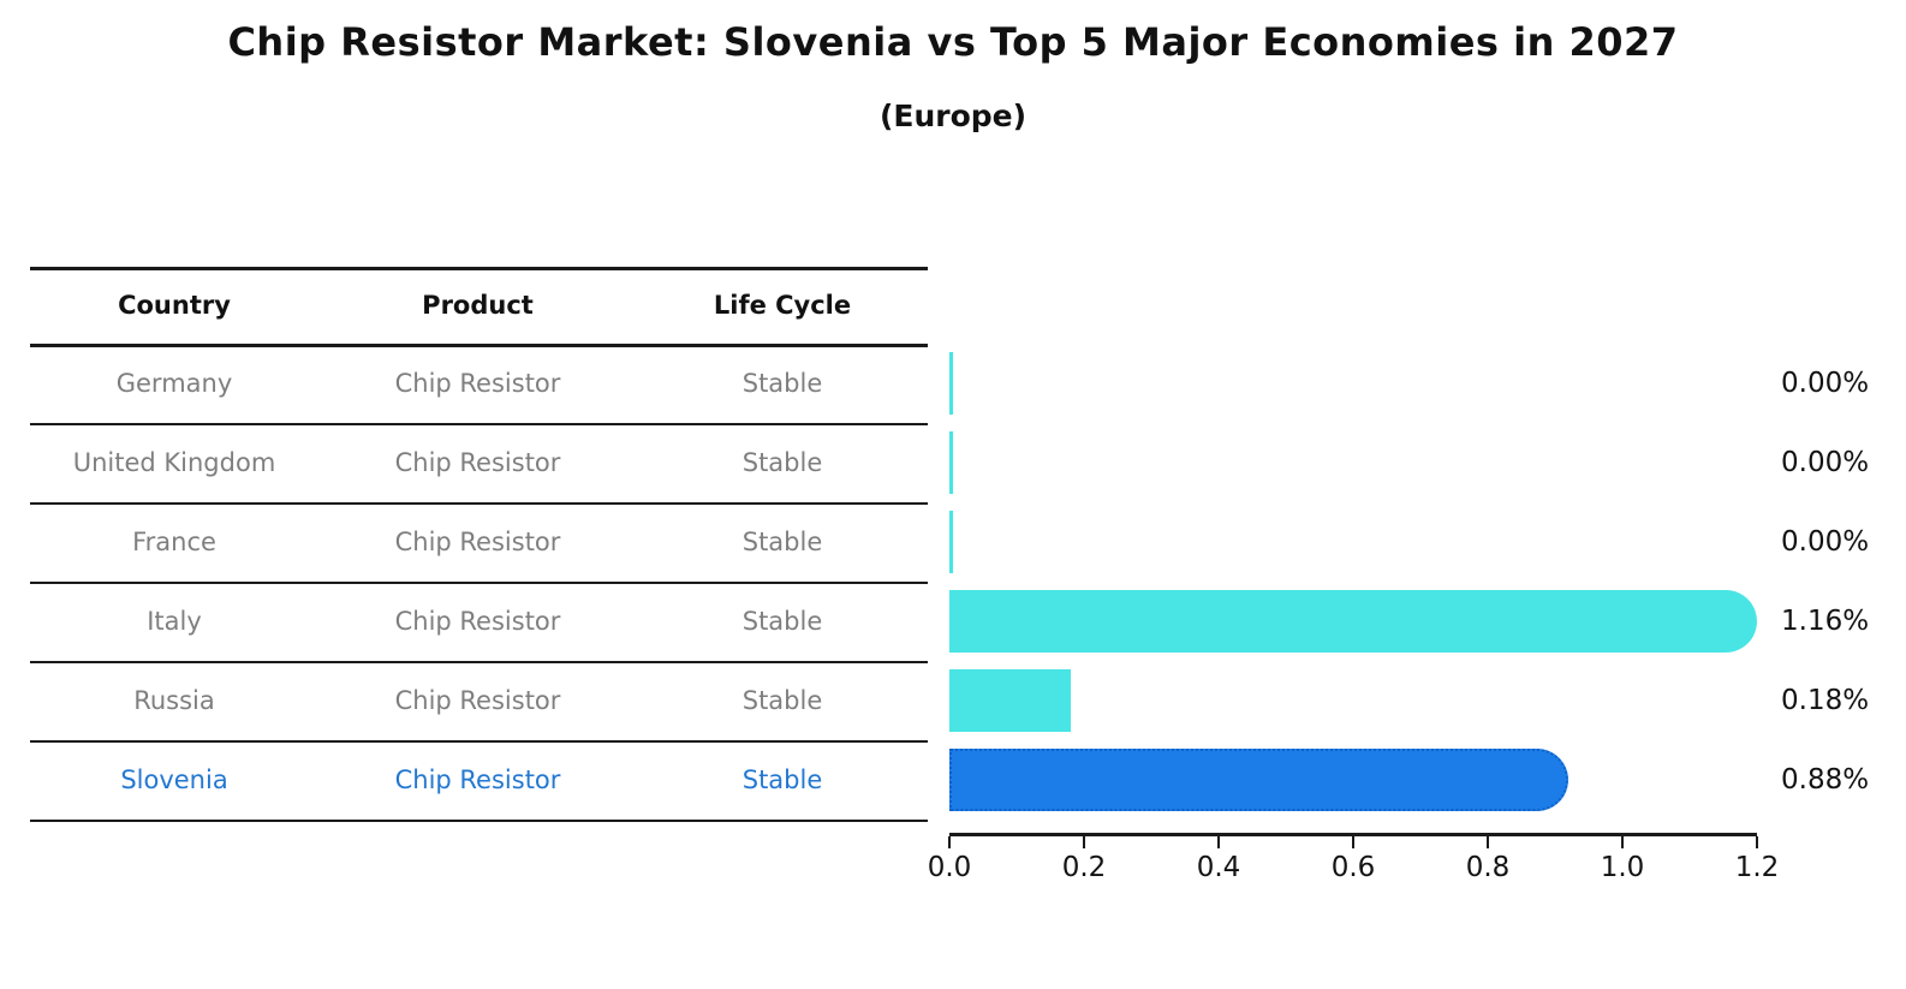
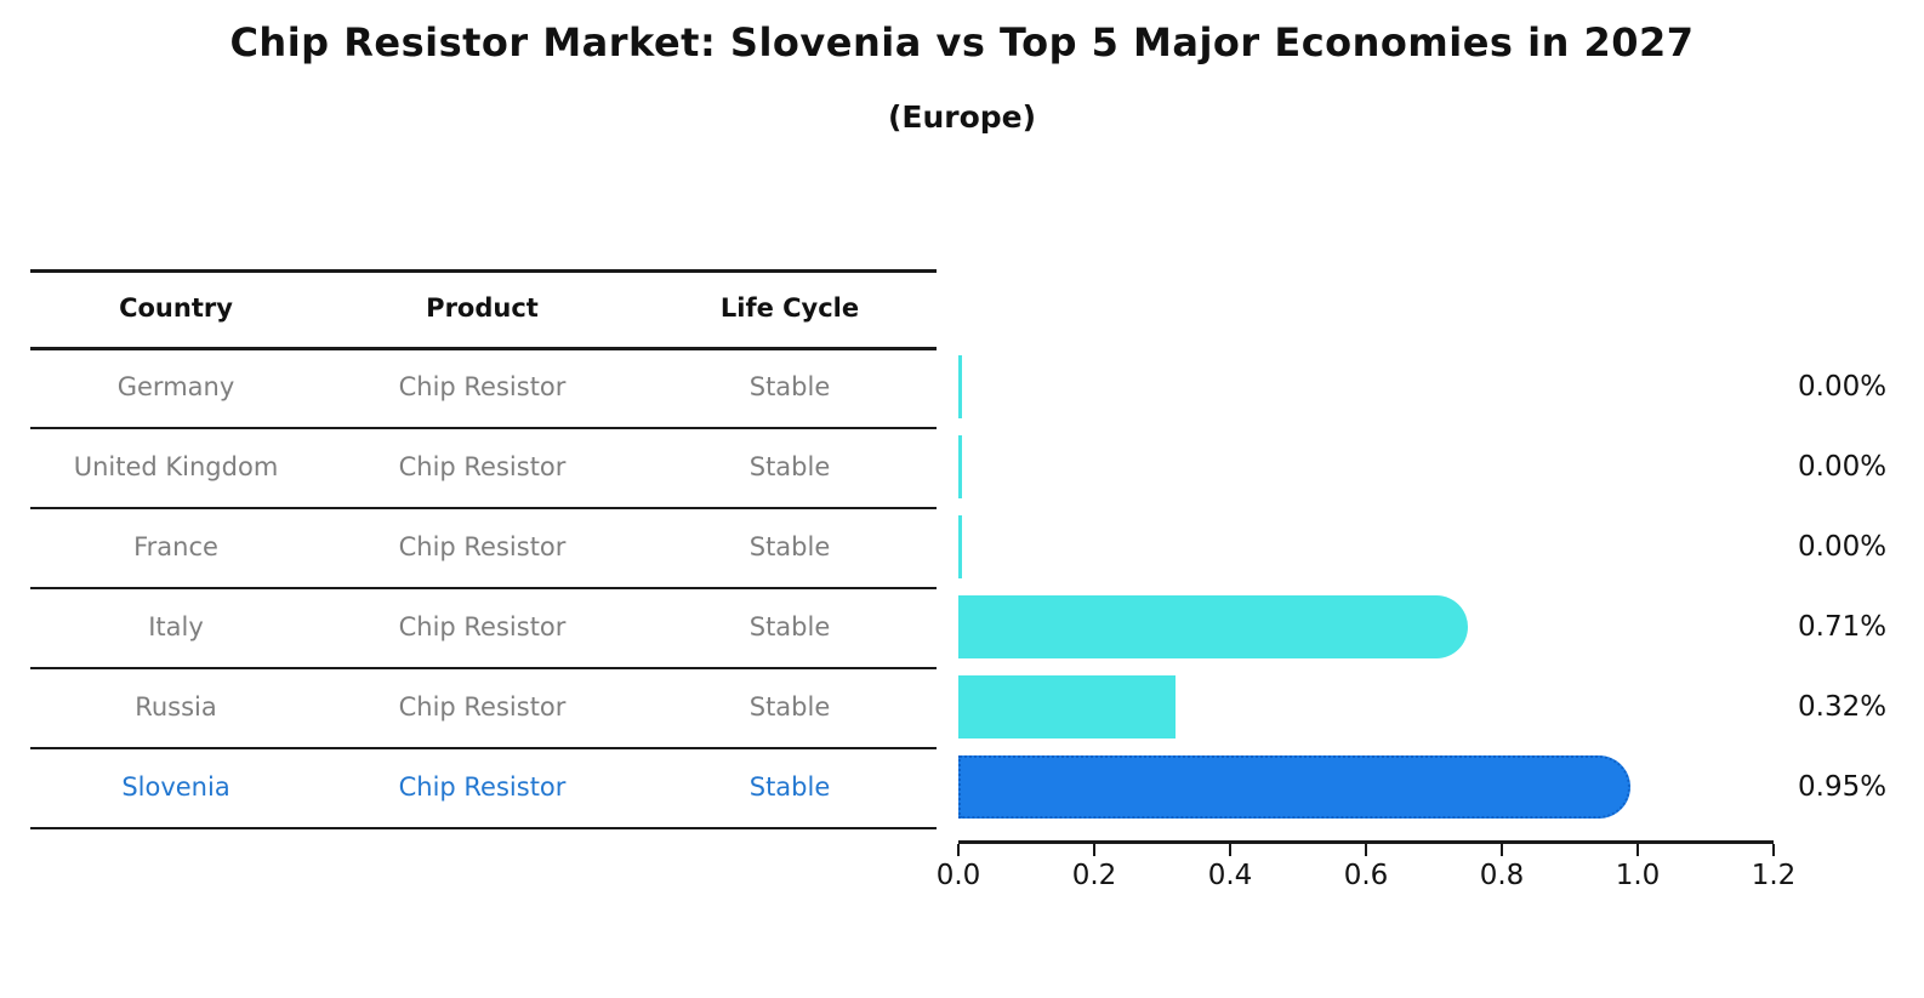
Italy: 1.16% -> 0.71%
Russia: 0.18% -> 0.32%
Slovenia: 0.88% -> 0.95%
